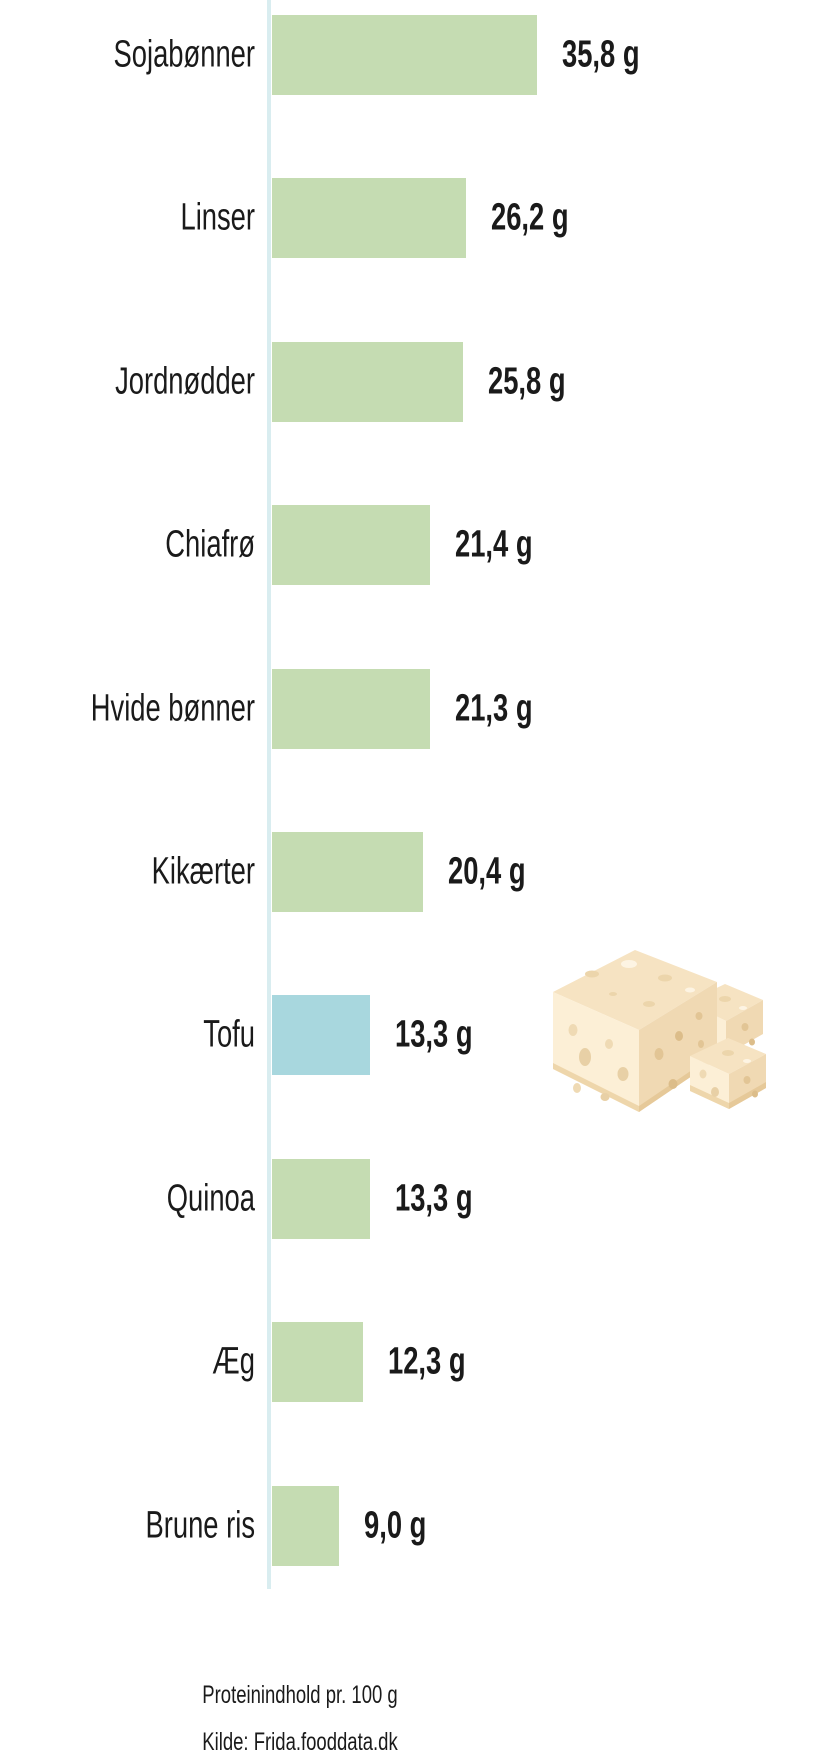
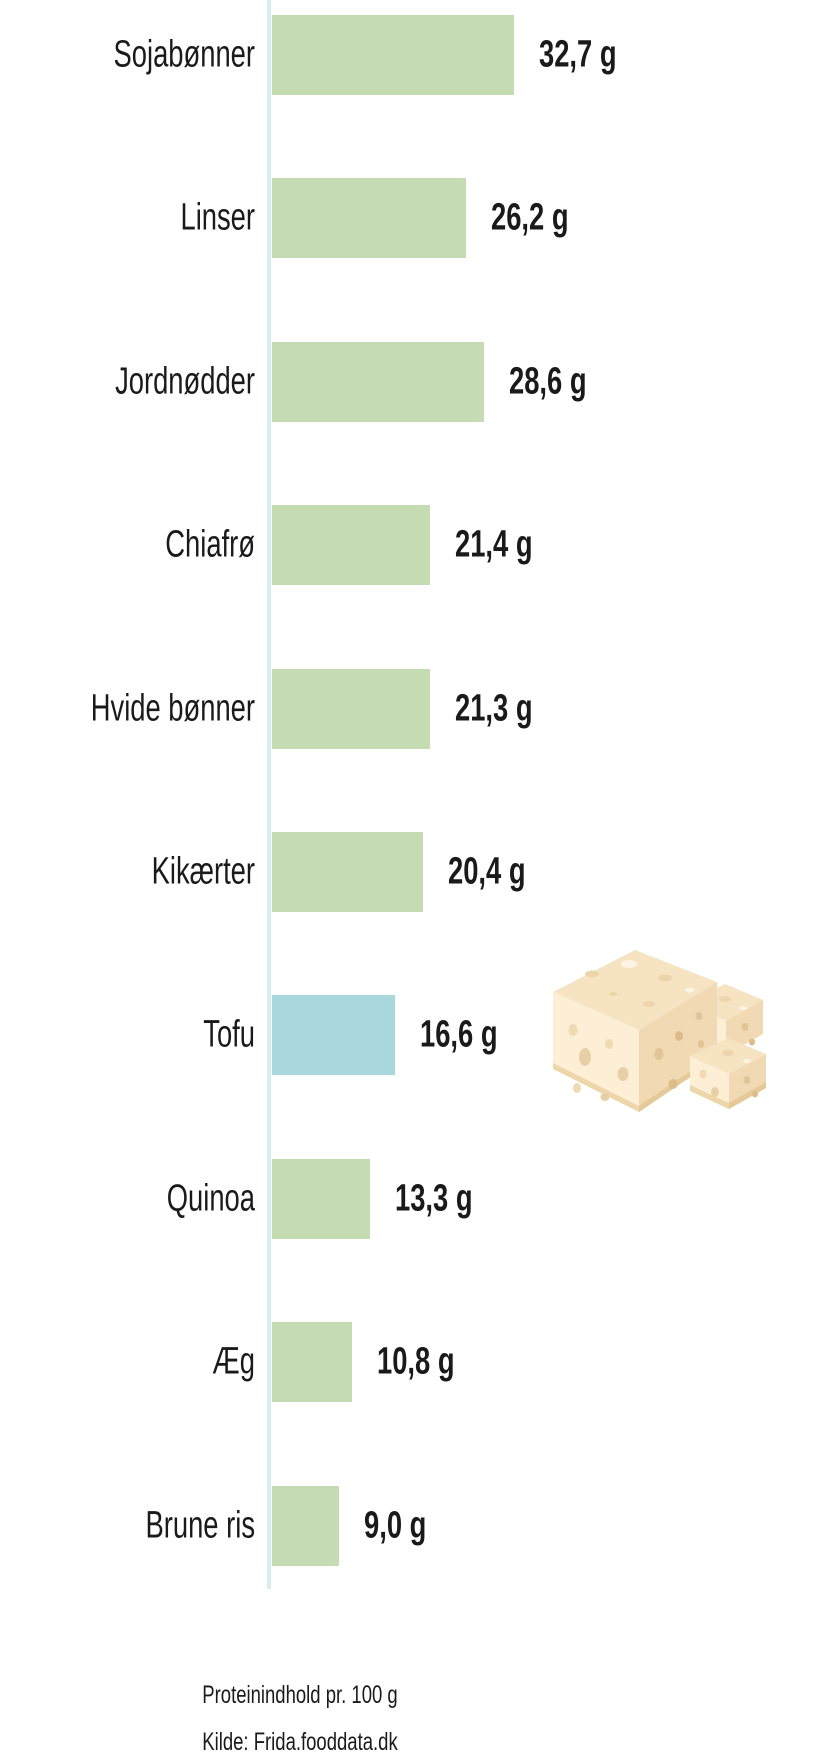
Sojabønner: 35,8 -> 32,7
Jordnødder: 25,8 -> 28,6
Tofu: 13,3 -> 16,6
Æg: 12,3 -> 10,8
